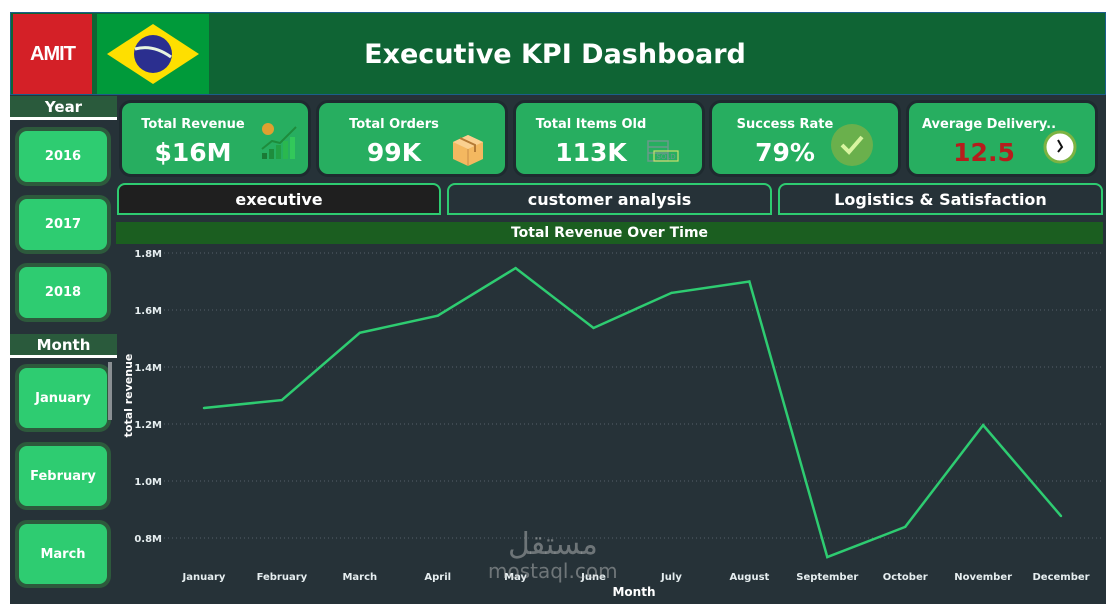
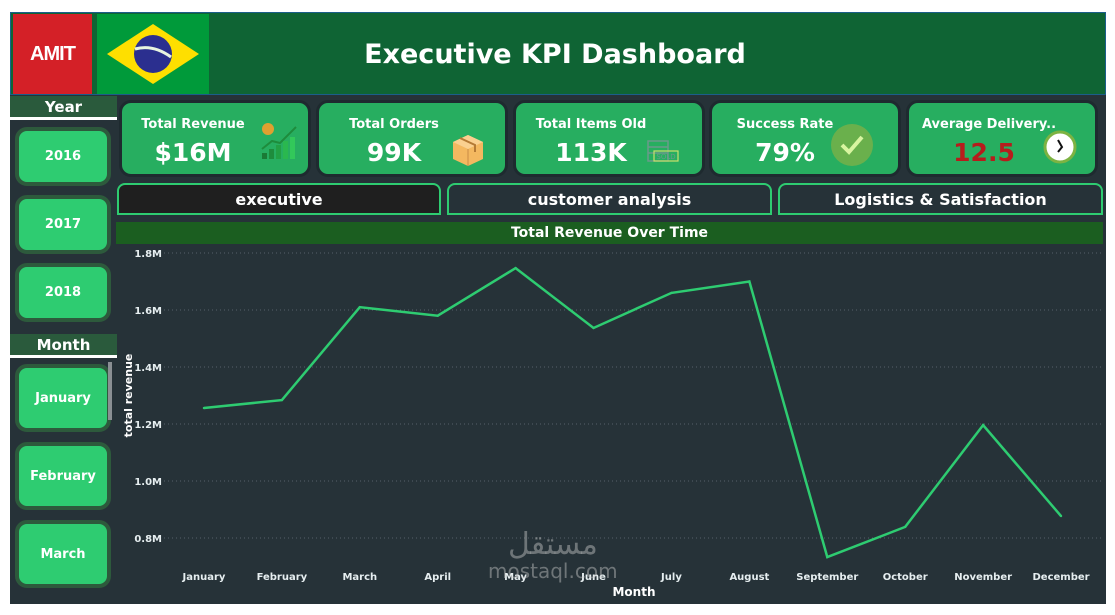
March: 1.52M -> 1.61M
